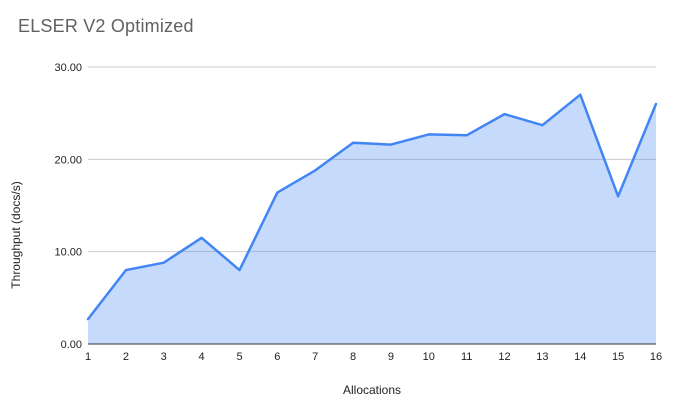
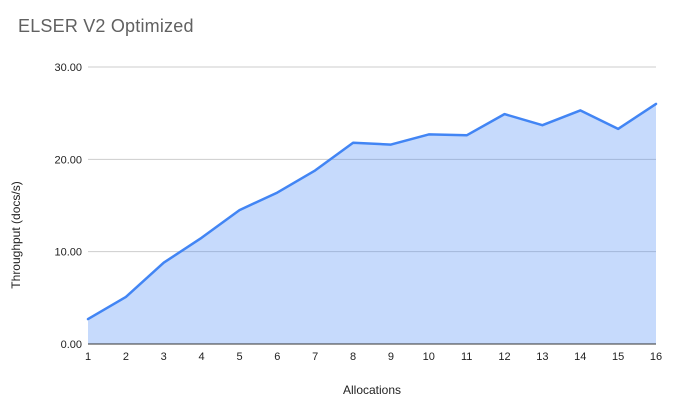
2: 8 -> 5
5: 8 -> 14
14: 27 -> 25
15: 16 -> 23
